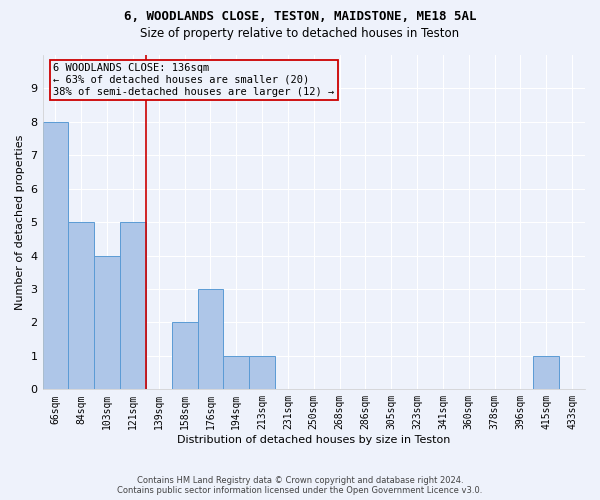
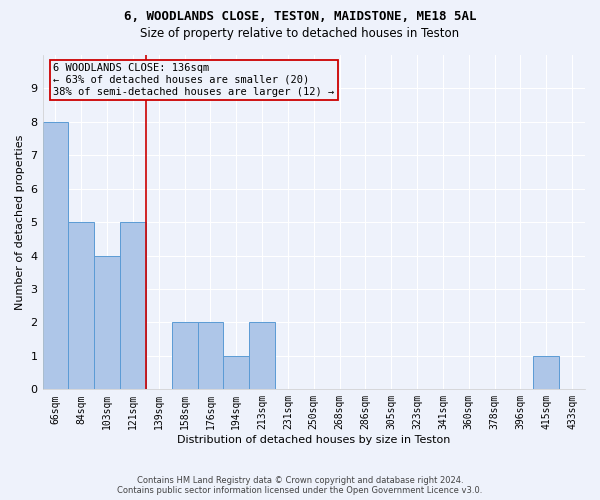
176sqm: 3 -> 2
213sqm: 1 -> 2
